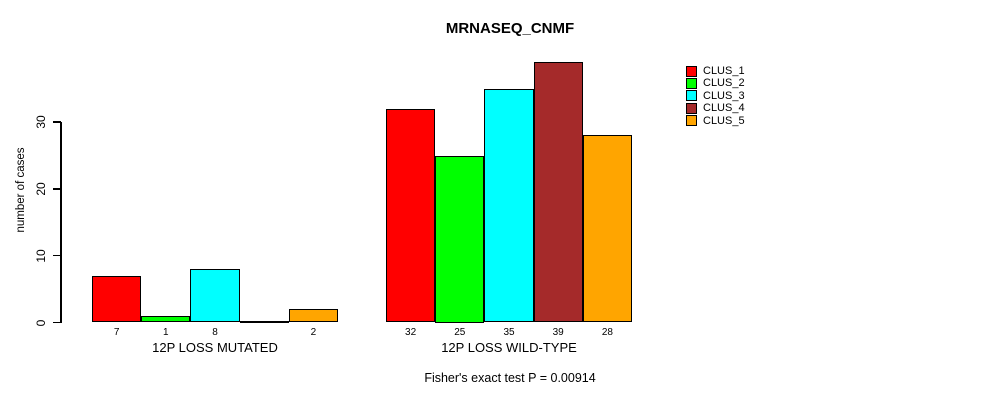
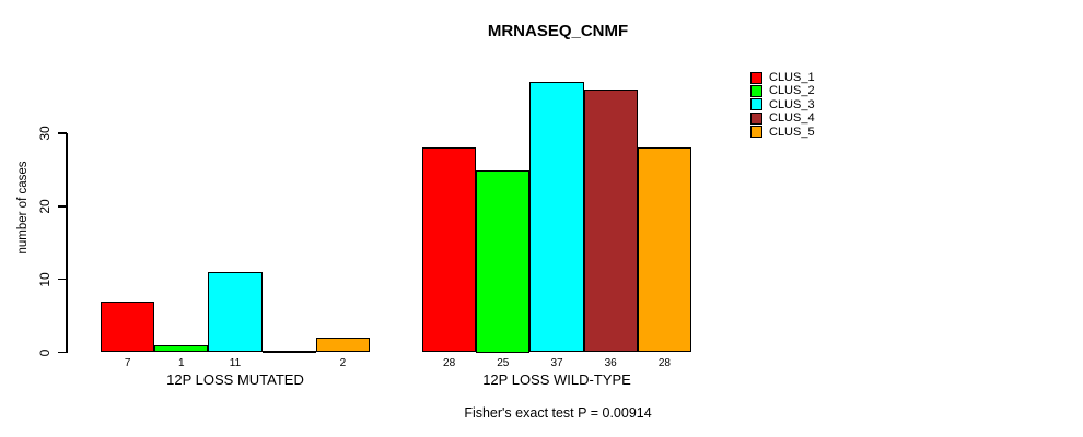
CLUS_3/12P LOSS MUTATED: 8 -> 11
CLUS_1/12P LOSS WILD-TYPE: 32 -> 28
CLUS_3/12P LOSS WILD-TYPE: 35 -> 37
CLUS_4/12P LOSS WILD-TYPE: 39 -> 36
